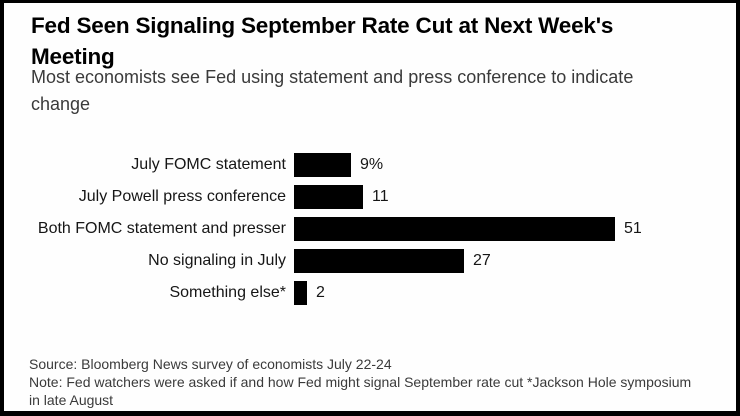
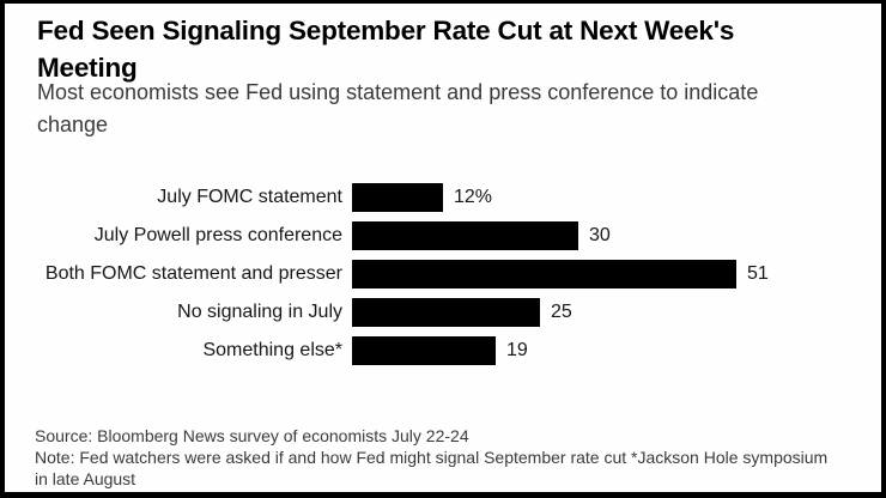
July FOMC statement: 9% -> 12%
July Powell press conference: 11 -> 30
No signaling in July: 27 -> 25
Something else*: 2 -> 19
